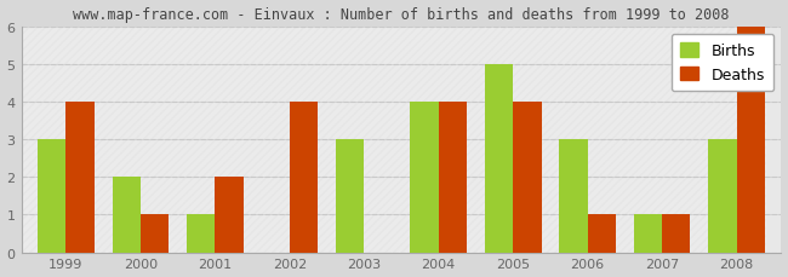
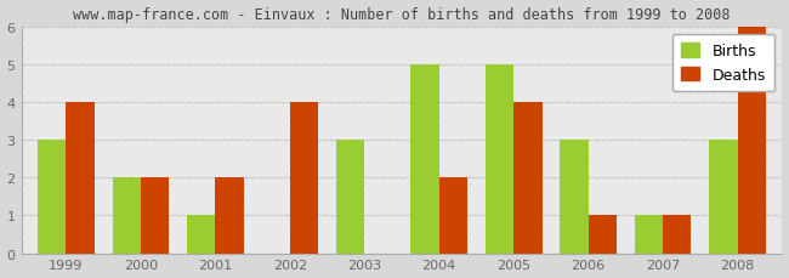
Deaths/2000: 1 -> 2
Births/2004: 4 -> 5
Deaths/2004: 4 -> 2
